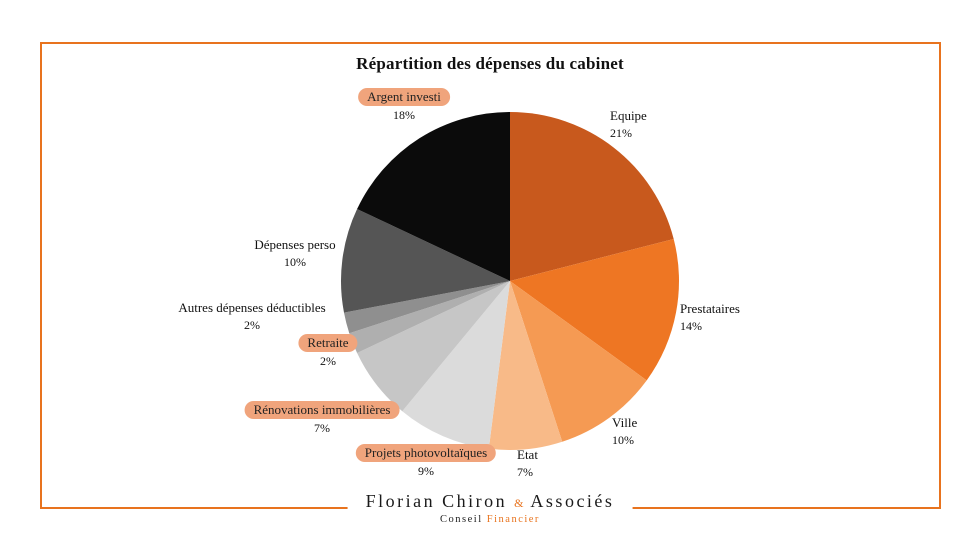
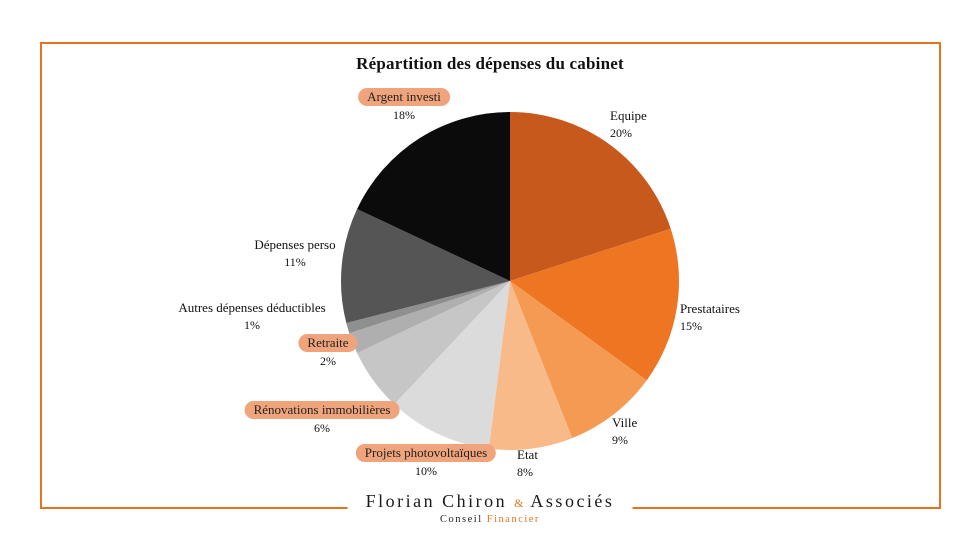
Equipe: 21% -> 20%
Prestataires: 14% -> 15%
Ville: 10% -> 9%
Etat: 7% -> 8%
Projets photovoltaïques: 9% -> 10%
Rénovations immobilières: 7% -> 6%
Autres dépenses déductibles: 2% -> 1%
Dépenses perso: 10% -> 11%
